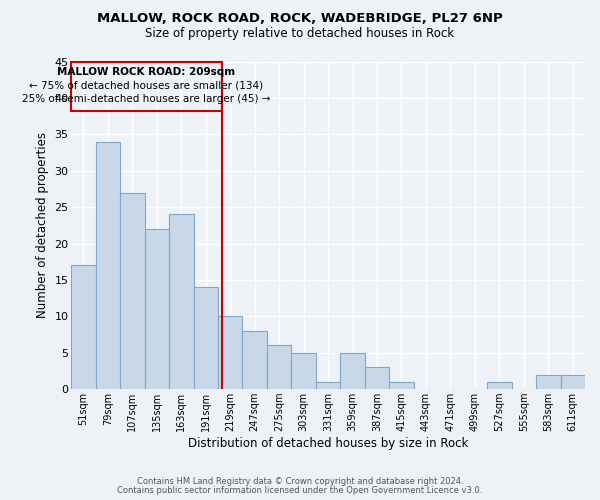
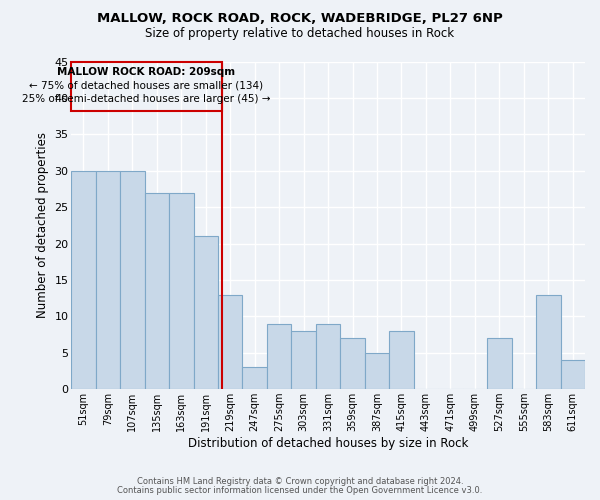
51sqm: 17 -> 30
79sqm: 34 -> 30
107sqm: 27 -> 30
135sqm: 22 -> 27
163sqm: 24 -> 27
191sqm: 14 -> 21
219sqm: 10 -> 13
247sqm: 8 -> 3
275sqm: 6 -> 9
303sqm: 5 -> 8
331sqm: 1 -> 9
359sqm: 5 -> 7
387sqm: 3 -> 5
415sqm: 1 -> 8
527sqm: 1 -> 7
583sqm: 2 -> 13
611sqm: 2 -> 4
